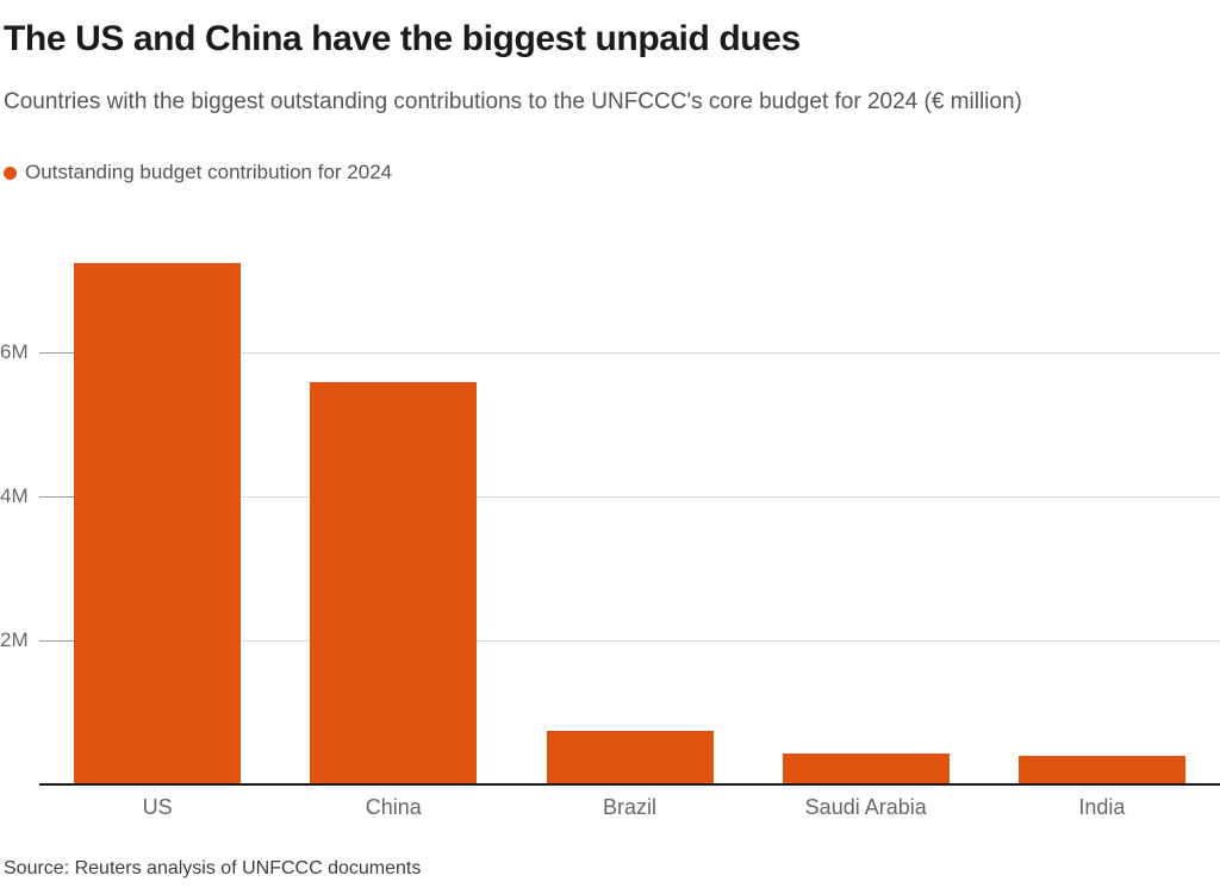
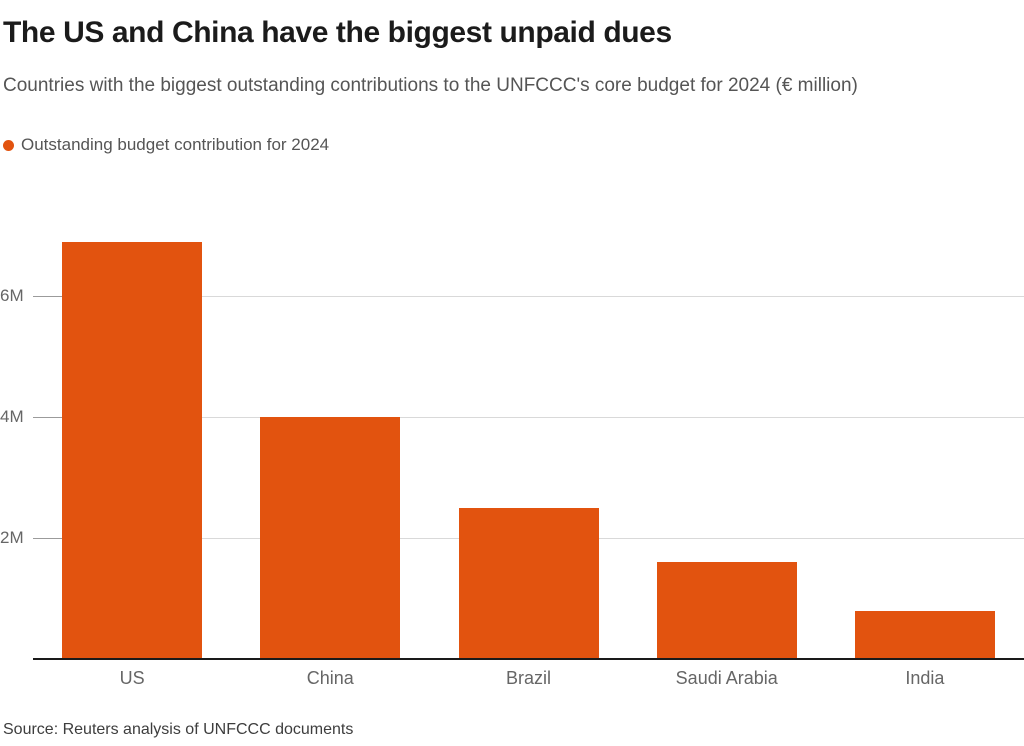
US: 7.2M -> 6.9M
China: 5.6M -> 4.0M
Brazil: 0.7M -> 2.5M
Saudi Arabia: 0.4M -> 1.6M
India: 0.4M -> 0.8M
